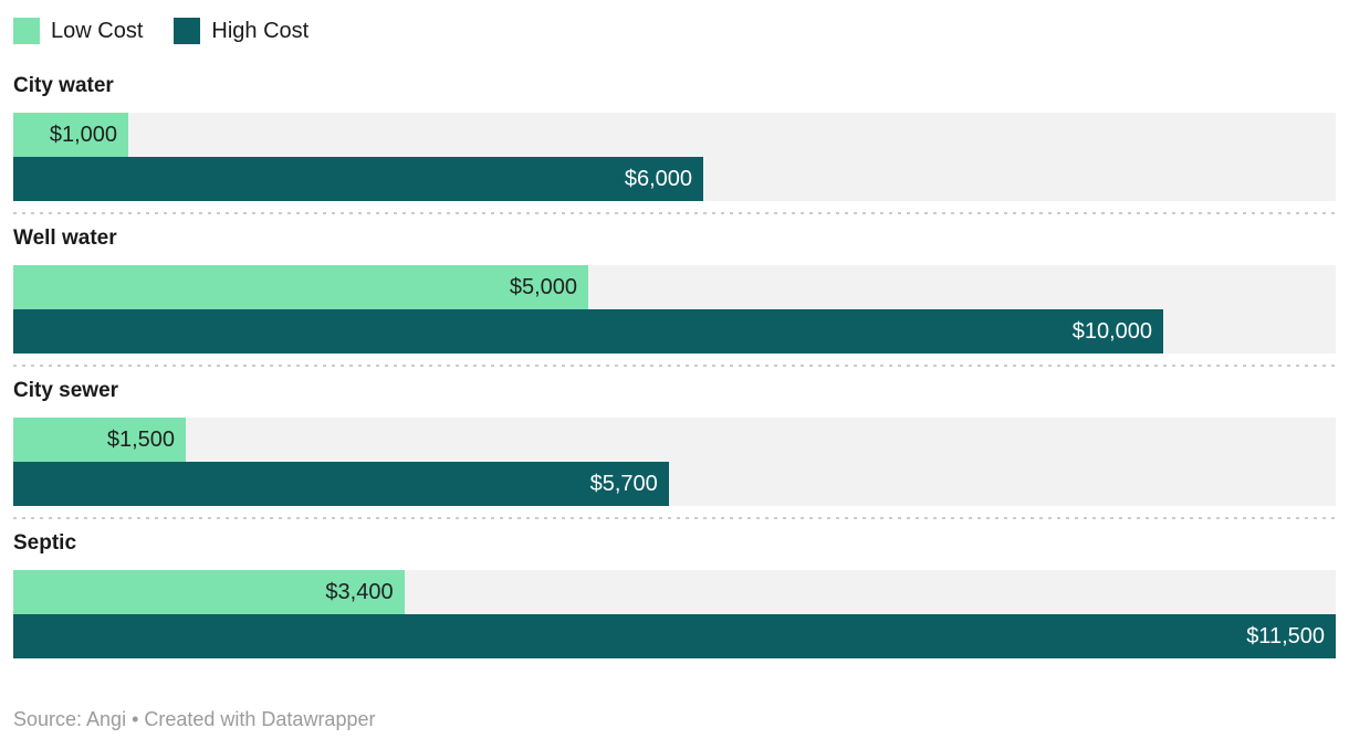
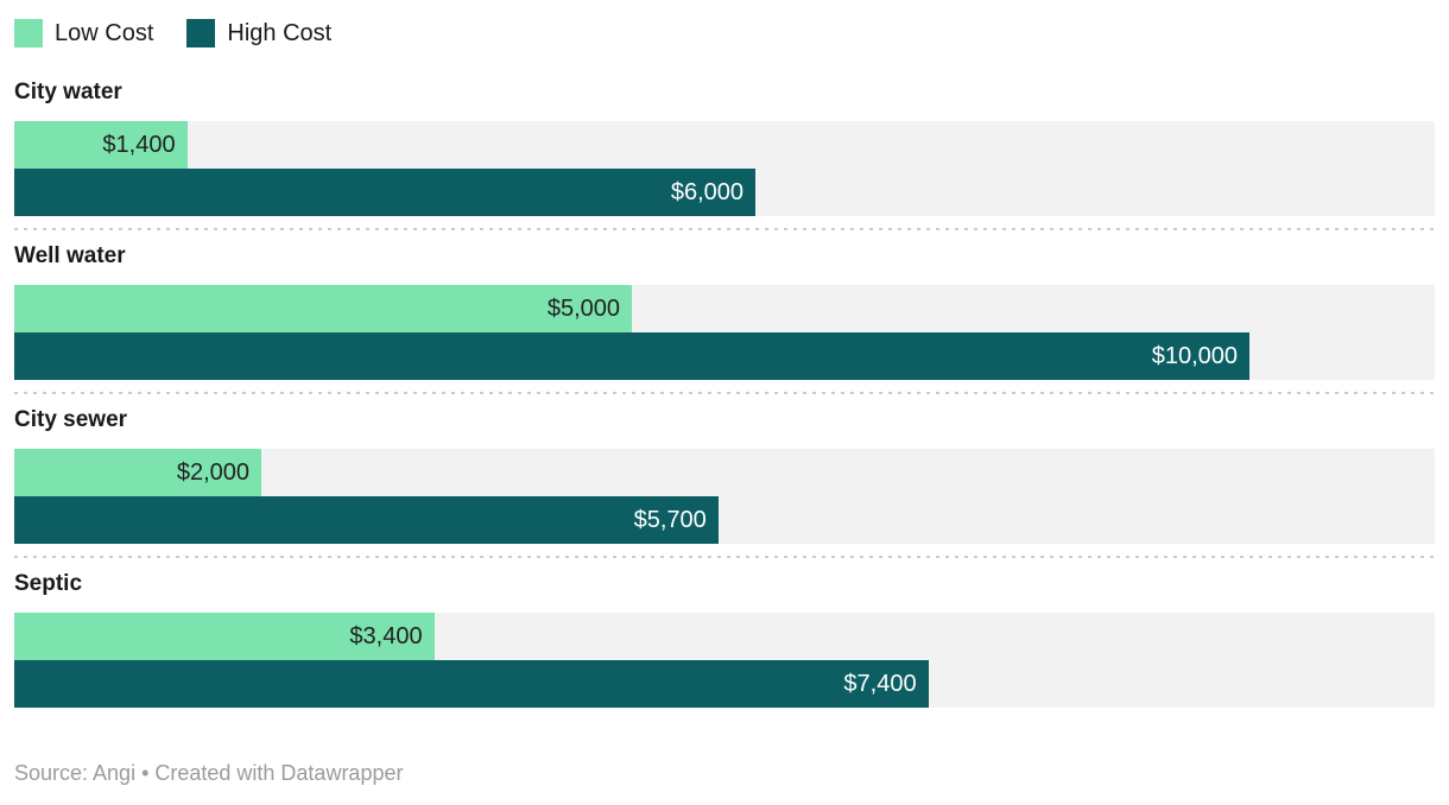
Low Cost/City water: $1,000 -> $1,400
Low Cost/City sewer: $1,500 -> $2,000
High Cost/Septic: $11,500 -> $7,400
